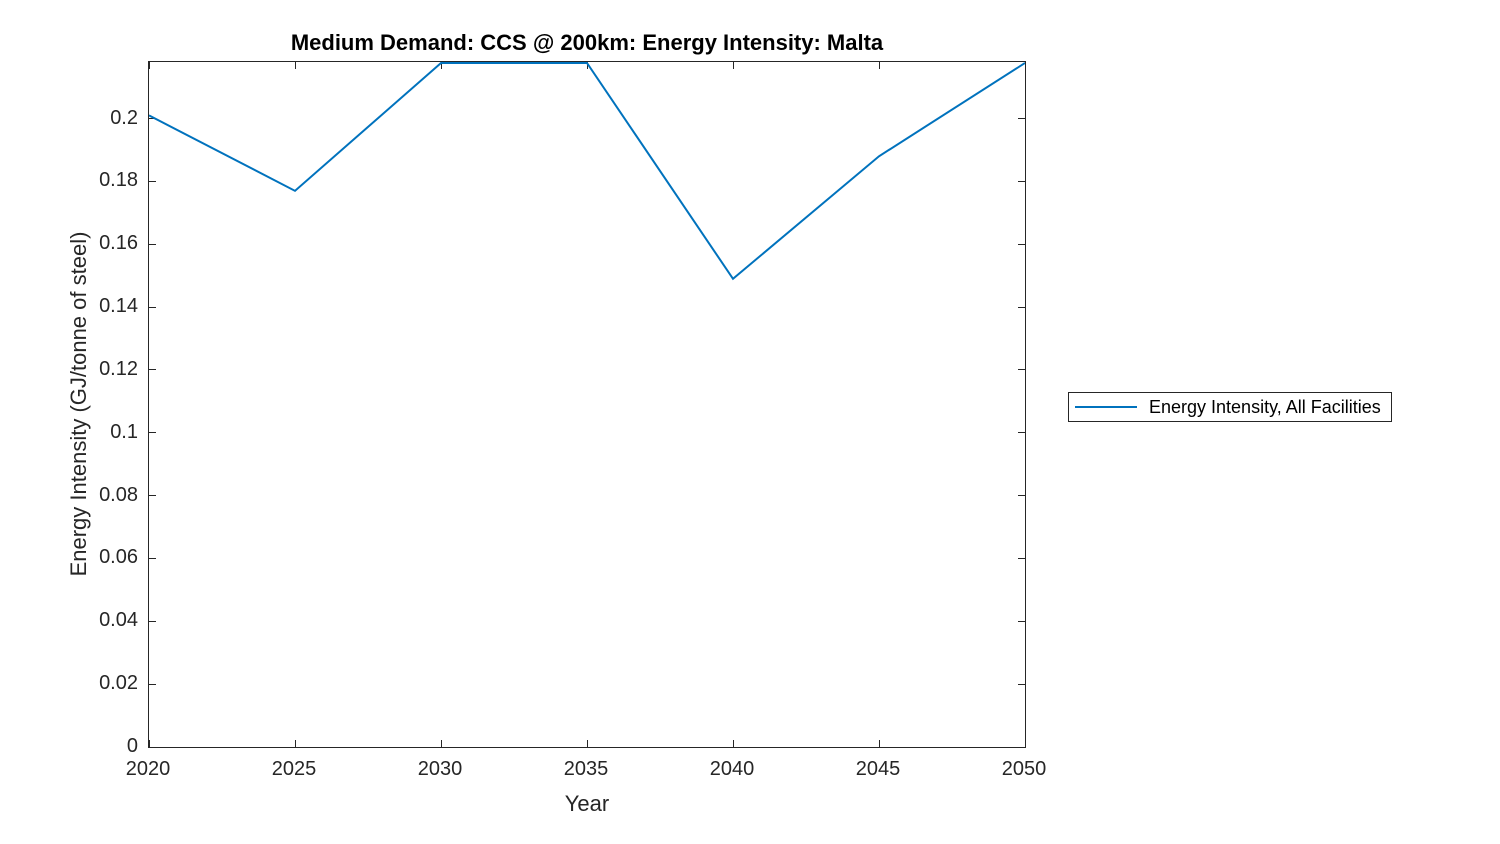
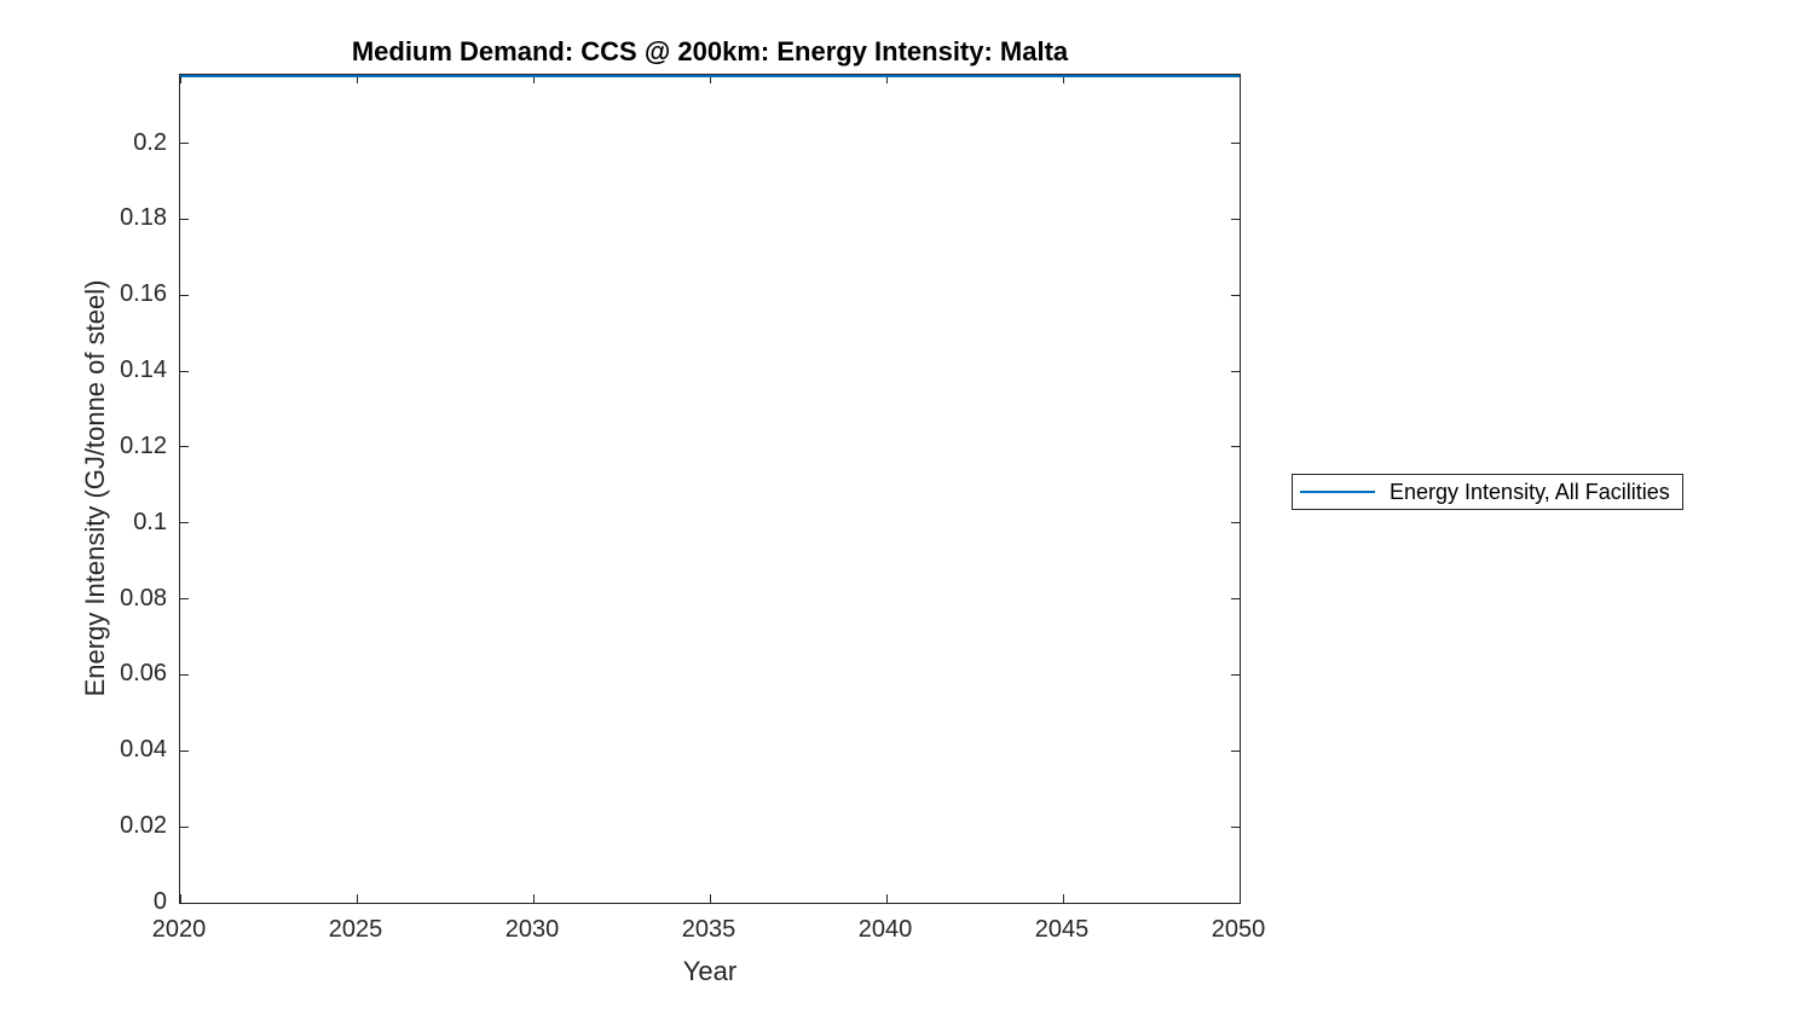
2020: 0.201 -> 0.218
2025: 0.177 -> 0.218
2040: 0.149 -> 0.218
2045: 0.188 -> 0.218
